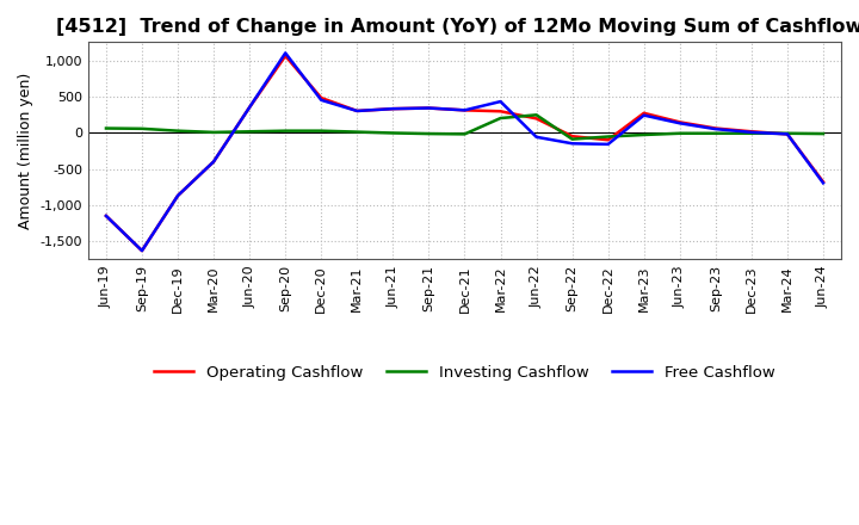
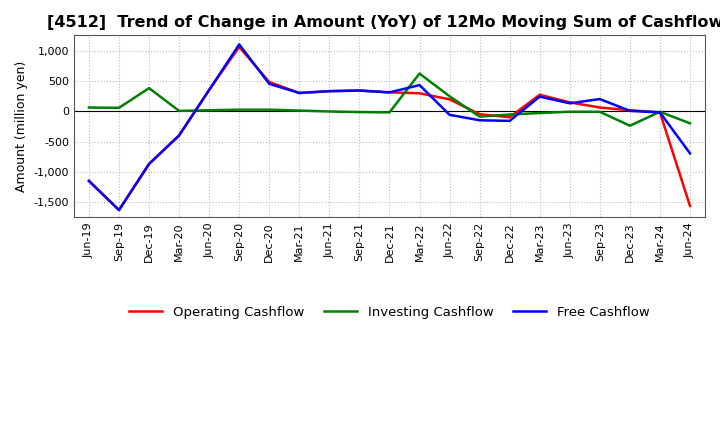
Investing Cashflow/Dec-19: 20 -> 380
Investing Cashflow/Mar-22: 200 -> 620
Free Cashflow/Sep-23: 50 -> 200
Investing Cashflow/Dec-23: -10 -> -240
Operating Cashflow/Jun-24: -680 -> -1,560
Investing Cashflow/Jun-24: -20 -> -200
